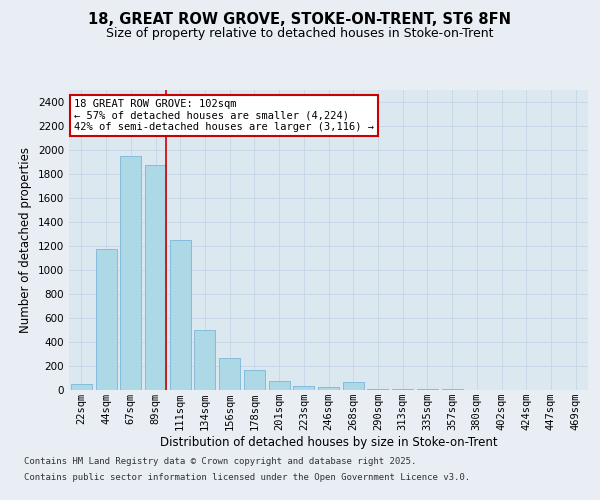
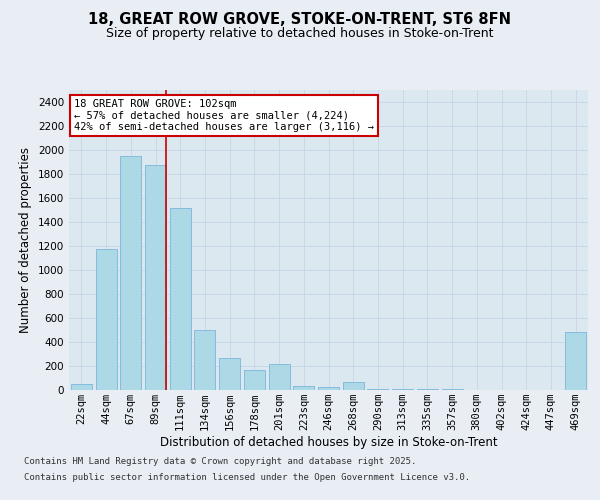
111sqm: 1250 -> 1520
201sqm: 80 -> 220
469sqm: 0 -> 480
